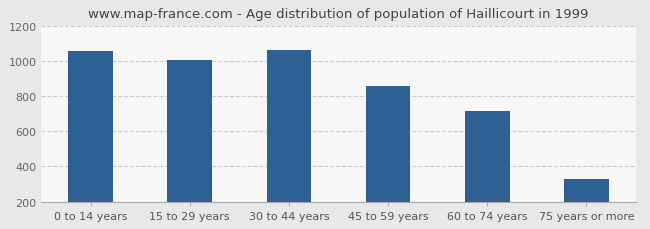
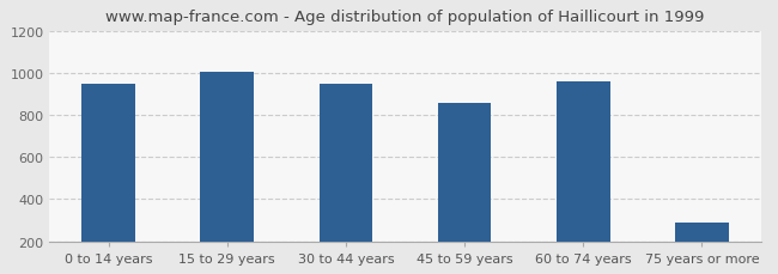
0 to 14 years: 1060 -> 950
30 to 44 years: 1060 -> 950
60 to 74 years: 710 -> 960
75 years or more: 330 -> 290
